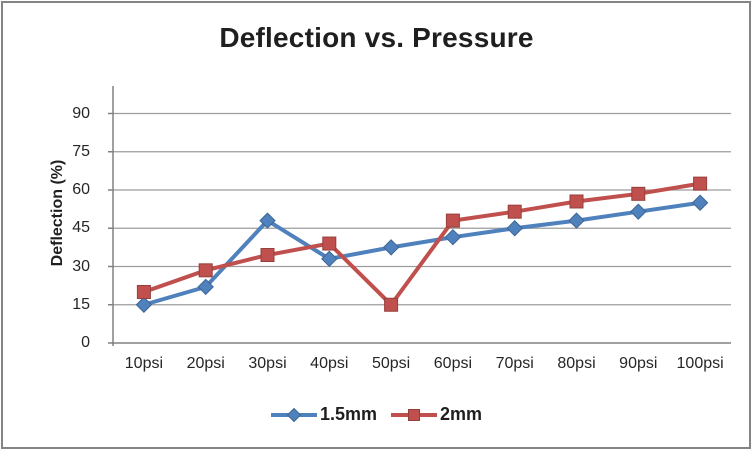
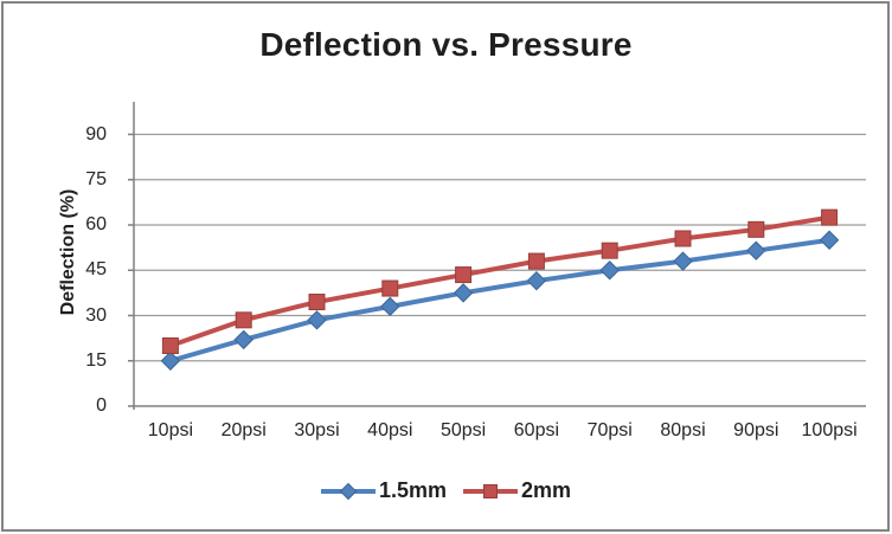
1.5mm/30psi: 48 -> 28
2mm/50psi: 15 -> 44
